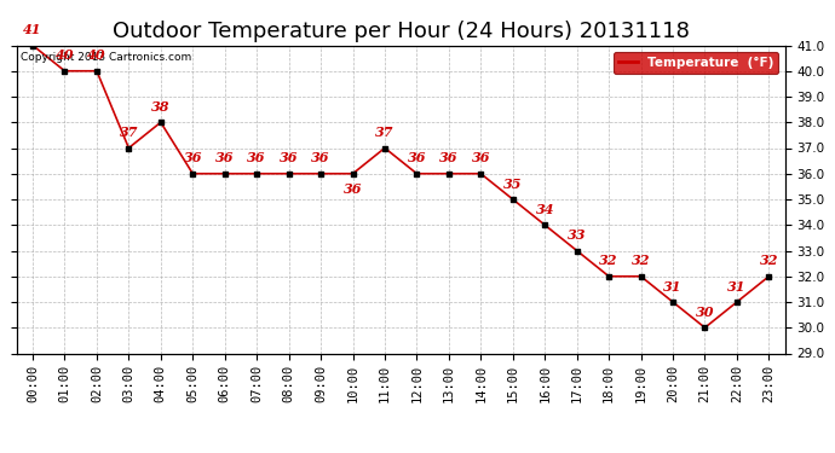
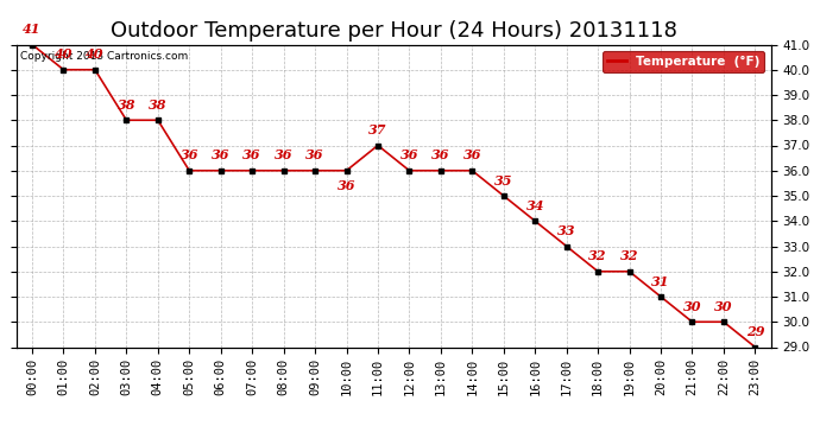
03:00: 37 -> 38
22:00: 31 -> 30
23:00: 32 -> 29
